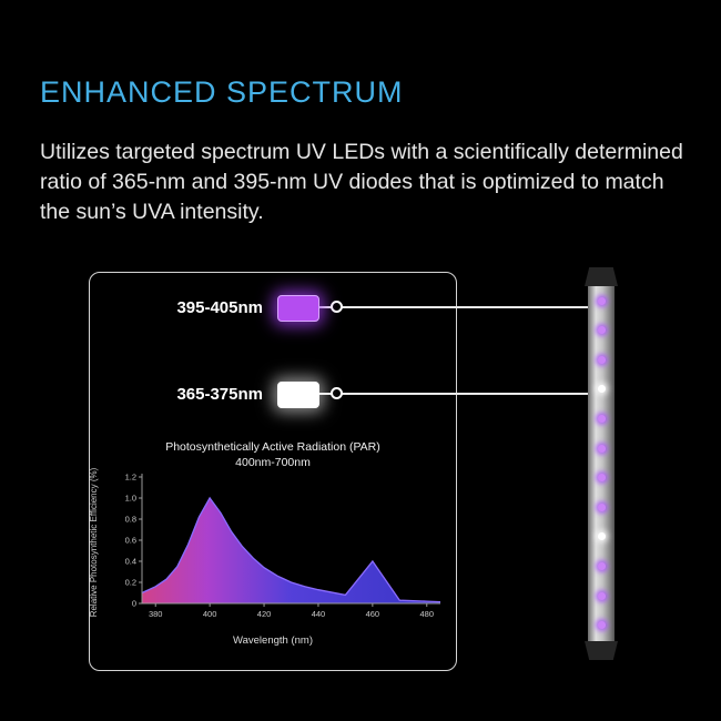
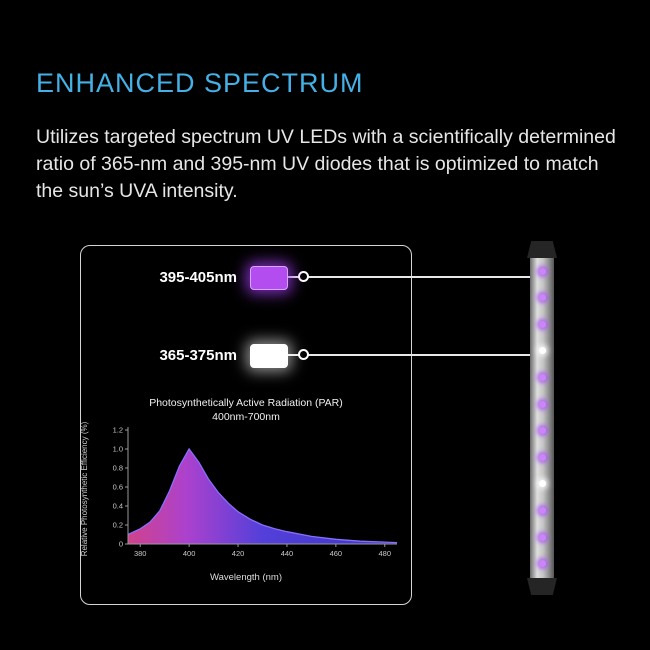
460: 0.4 -> 0.1
